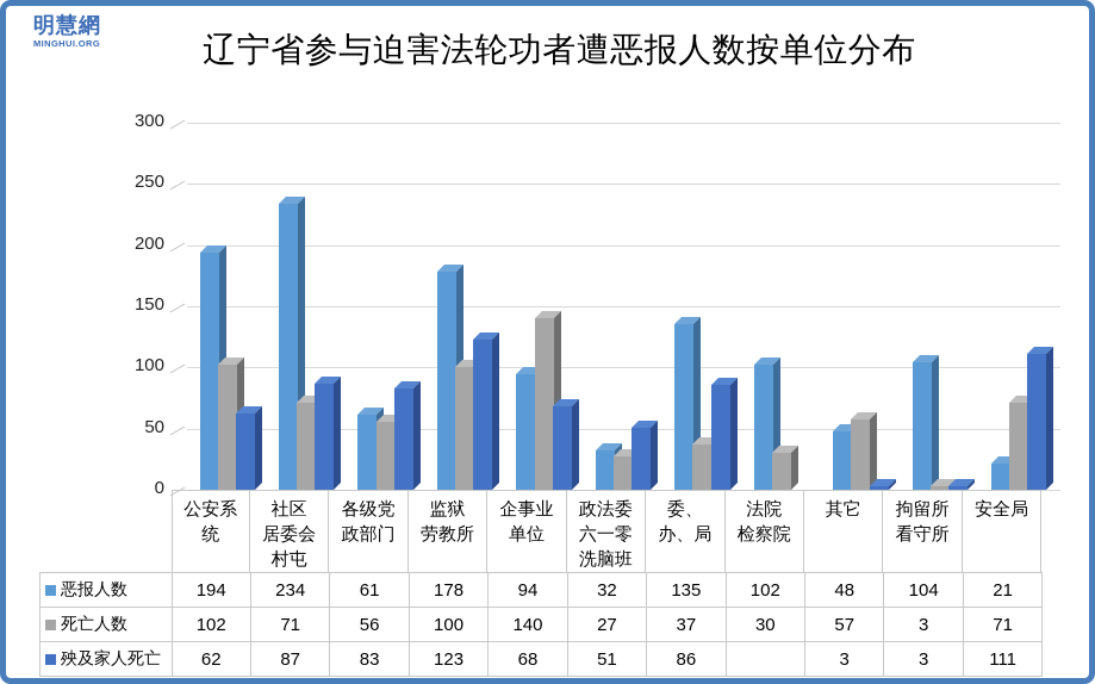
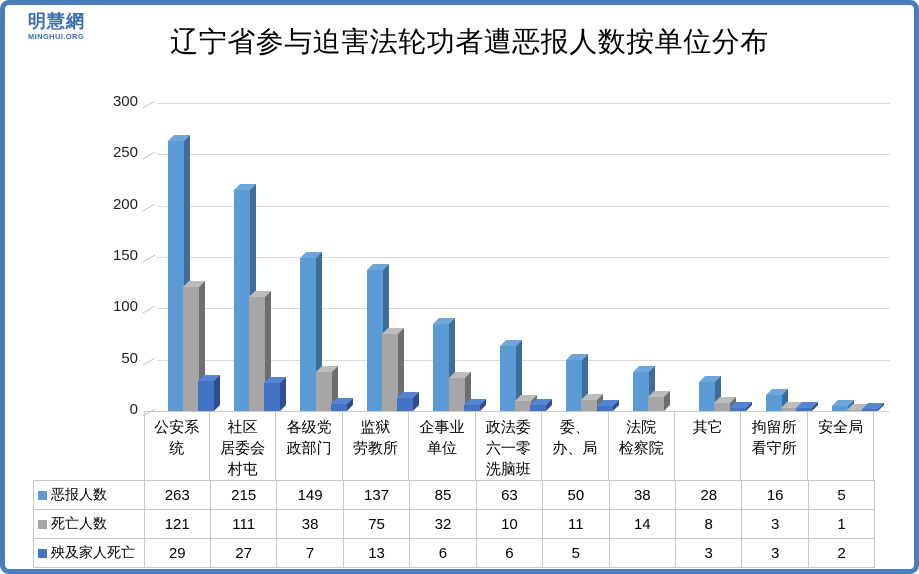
恶报人数/公安系统: 194 -> 263
死亡人数/公安系统: 102 -> 121
殃及家人死亡/公安系统: 62 -> 29
恶报人数/社区居委会村屯: 234 -> 215
死亡人数/社区居委会村屯: 71 -> 111
殃及家人死亡/社区居委会村屯: 87 -> 27
恶报人数/各级党政部门: 61 -> 149
死亡人数/各级党政部门: 56 -> 38
殃及家人死亡/各级党政部门: 83 -> 7
恶报人数/监狱劳教所: 178 -> 137
死亡人数/监狱劳教所: 100 -> 75
殃及家人死亡/监狱劳教所: 123 -> 13
恶报人数/企事业单位: 94 -> 85
死亡人数/企事业单位: 140 -> 32
殃及家人死亡/企事业单位: 68 -> 6
恶报人数/政法委六一零洗脑班: 32 -> 63
死亡人数/政法委六一零洗脑班: 27 -> 10
殃及家人死亡/政法委六一零洗脑班: 51 -> 6
恶报人数/委、办、局: 135 -> 50
死亡人数/委、办、局: 37 -> 11
殃及家人死亡/委、办、局: 86 -> 5
恶报人数/法院检察院: 102 -> 38
死亡人数/法院检察院: 30 -> 14
恶报人数/其它: 48 -> 28
死亡人数/其它: 57 -> 8
恶报人数/拘留所看守所: 104 -> 16
恶报人数/安全局: 21 -> 5
死亡人数/安全局: 71 -> 1
殃及家人死亡/安全局: 111 -> 2
